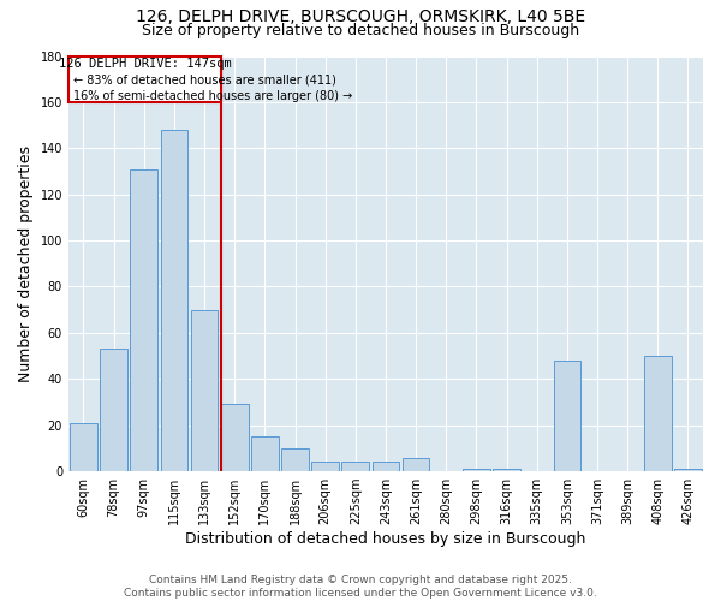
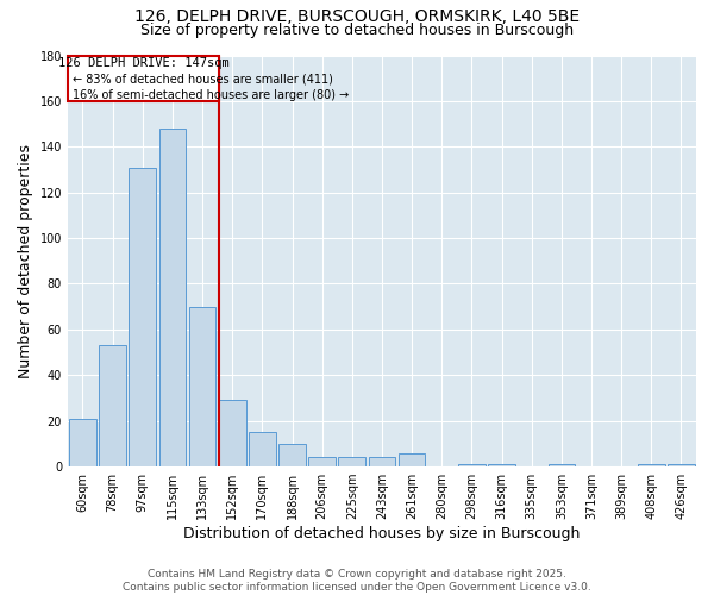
353sqm: 48 -> 1
408sqm: 50 -> 1
